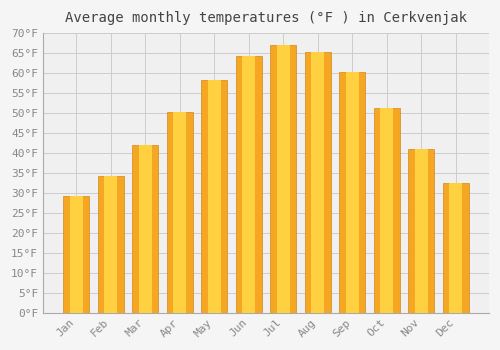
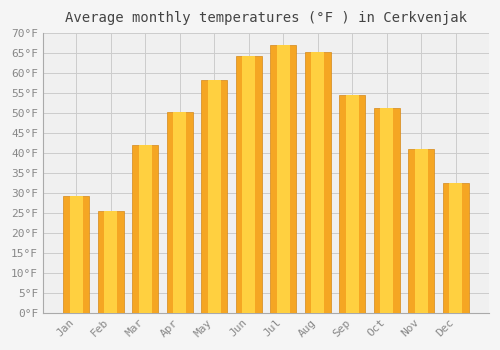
Feb: 34.2°F -> 25.5°F
Sep: 60.4°F -> 54.5°F
